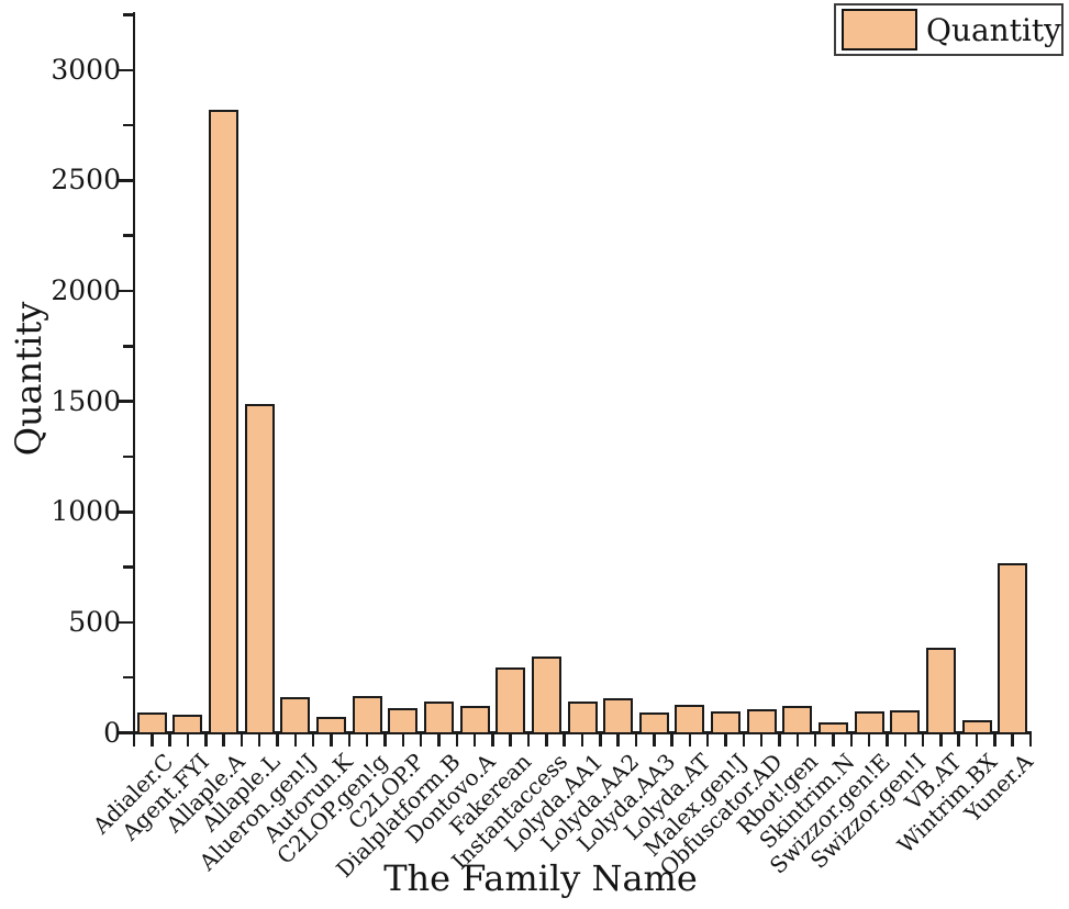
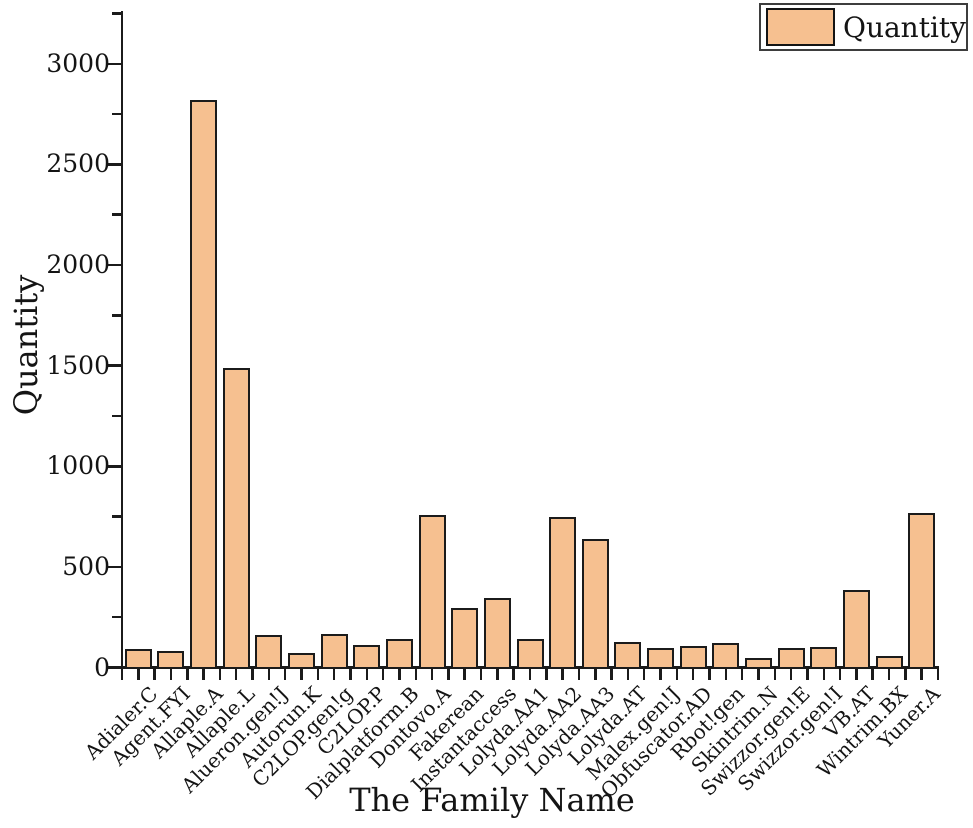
Dontovo.A: 120 -> 760
Lolyda.AA2: 160 -> 750
Lolyda.AA3: 90 -> 640
